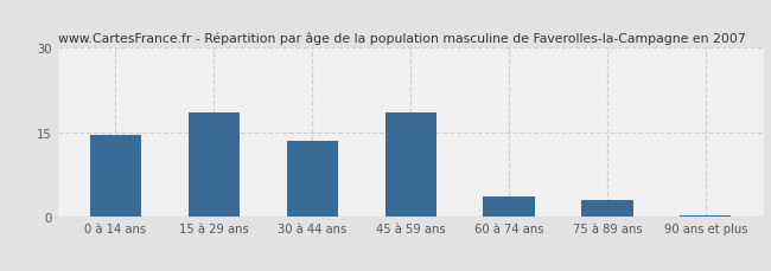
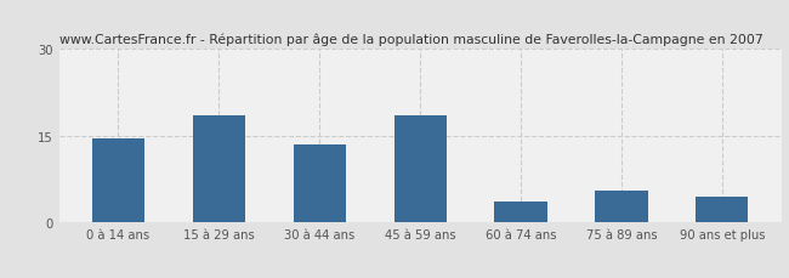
75 à 89 ans: 3.0 -> 5.5
90 ans et plus: 0.3 -> 4.5
